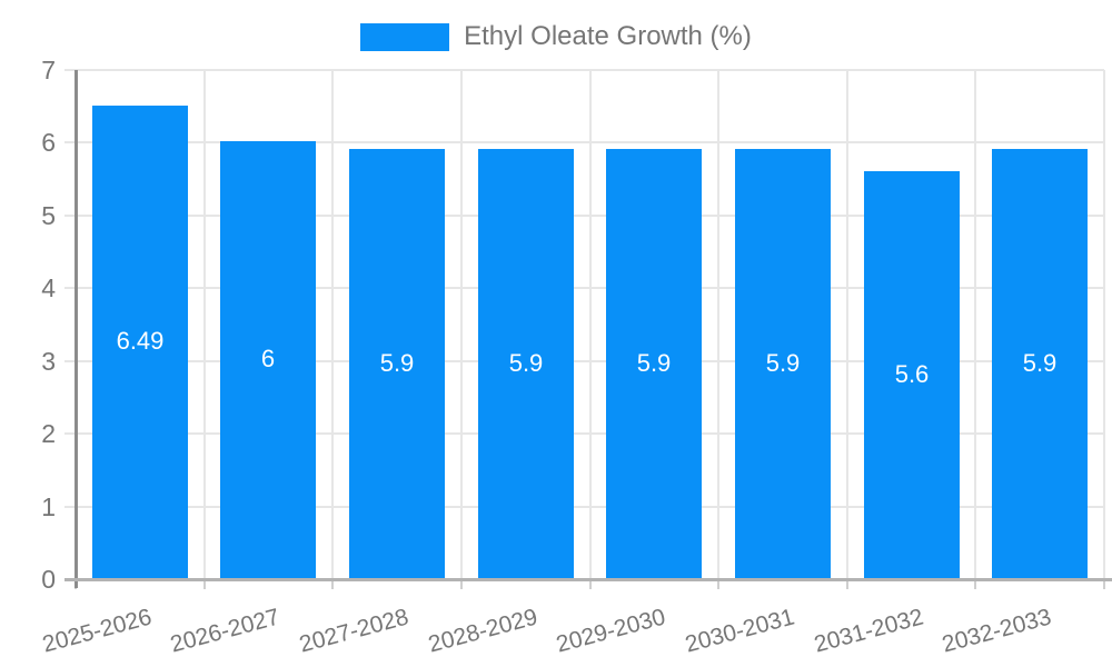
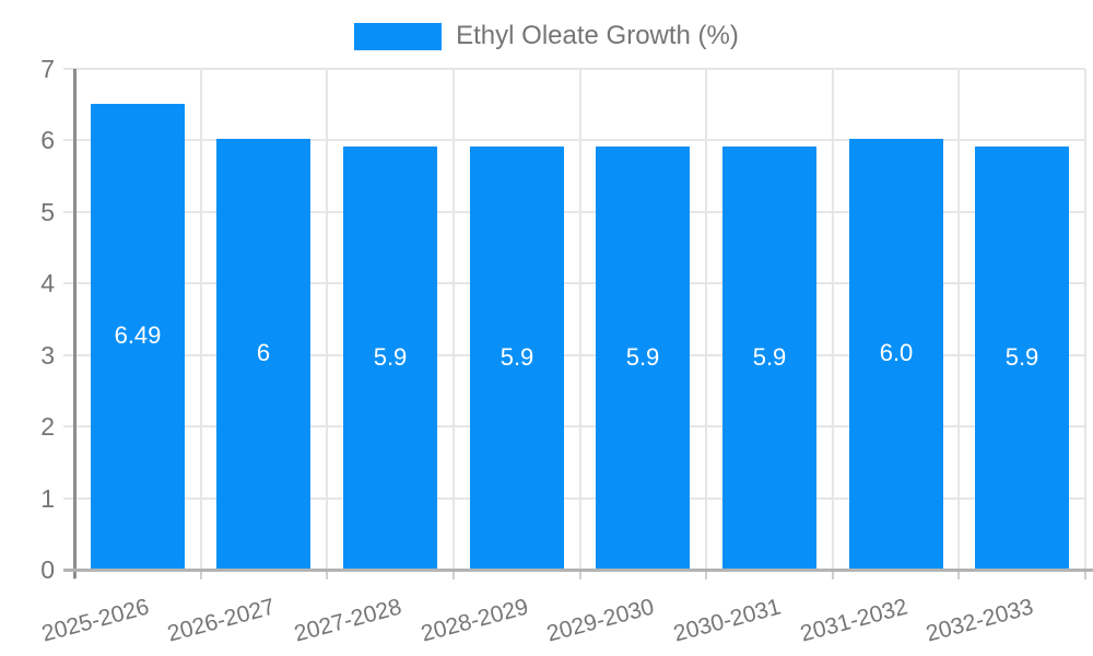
2031-2032: 5.6 -> 6.0
